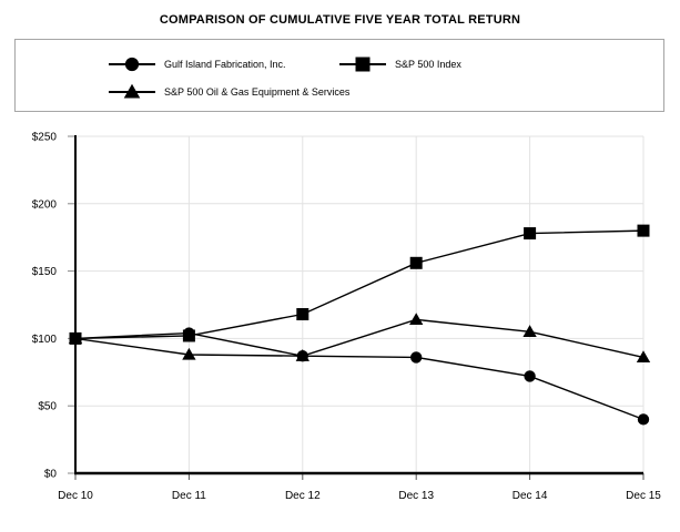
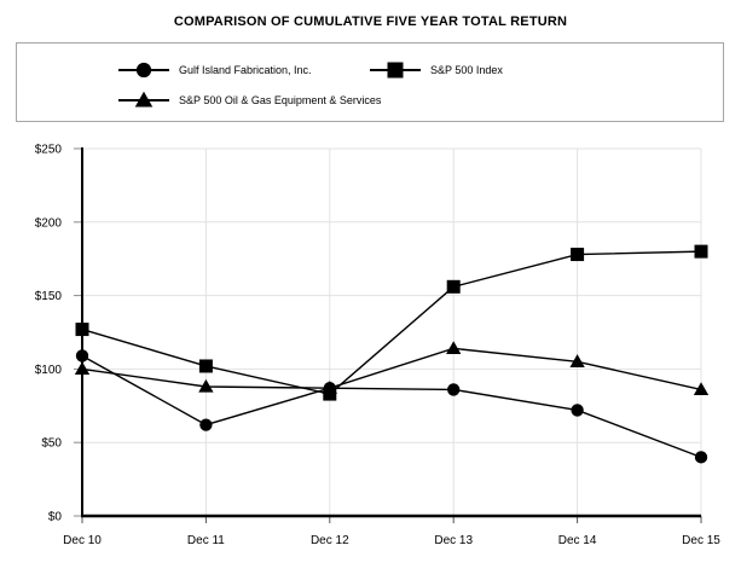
Gulf Island Fabrication, Inc./Dec 10: $100 -> $109
S&P 500 Index/Dec 10: $100 -> $127
Gulf Island Fabrication, Inc./Dec 11: $104 -> $62
S&P 500 Index/Dec 12: $118 -> $83
